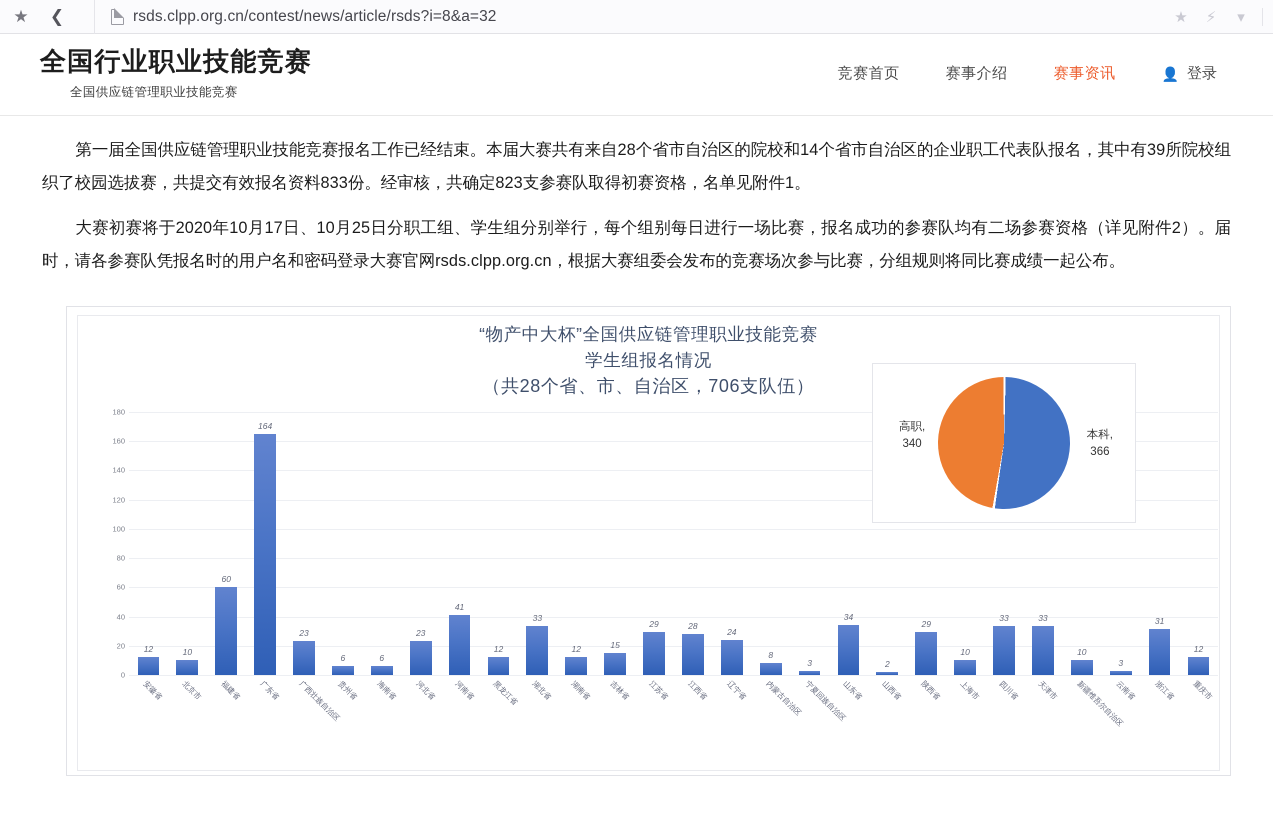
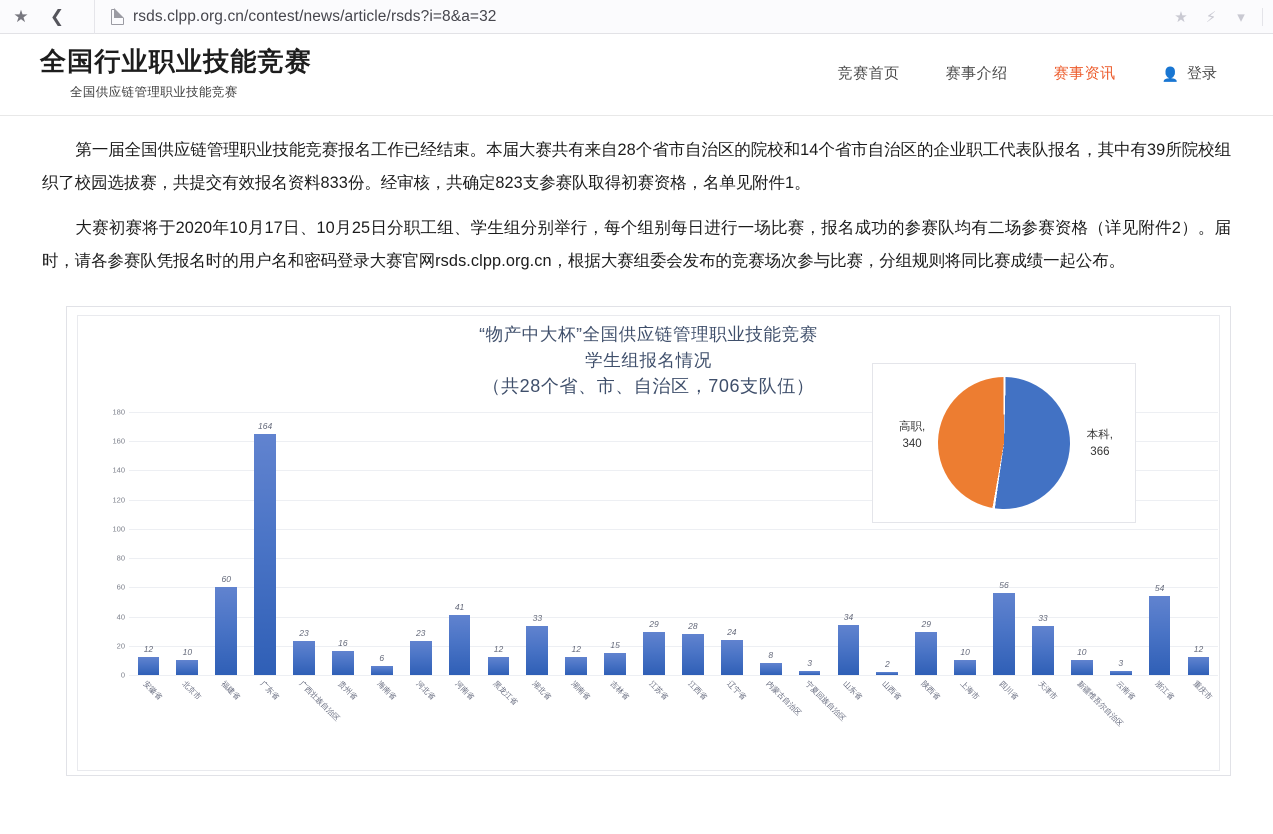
贵州省: 6 -> 16
四川省: 33 -> 56
浙江省: 31 -> 54
